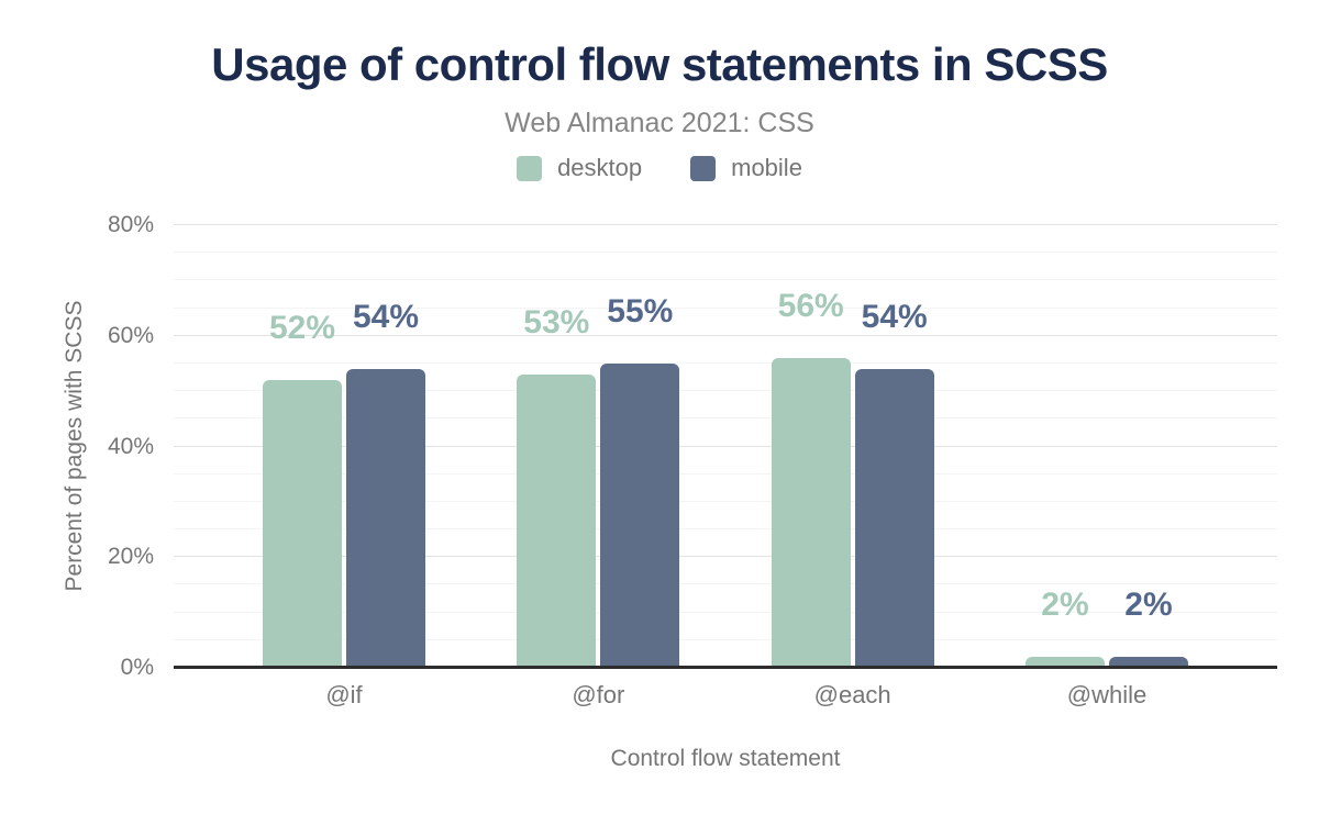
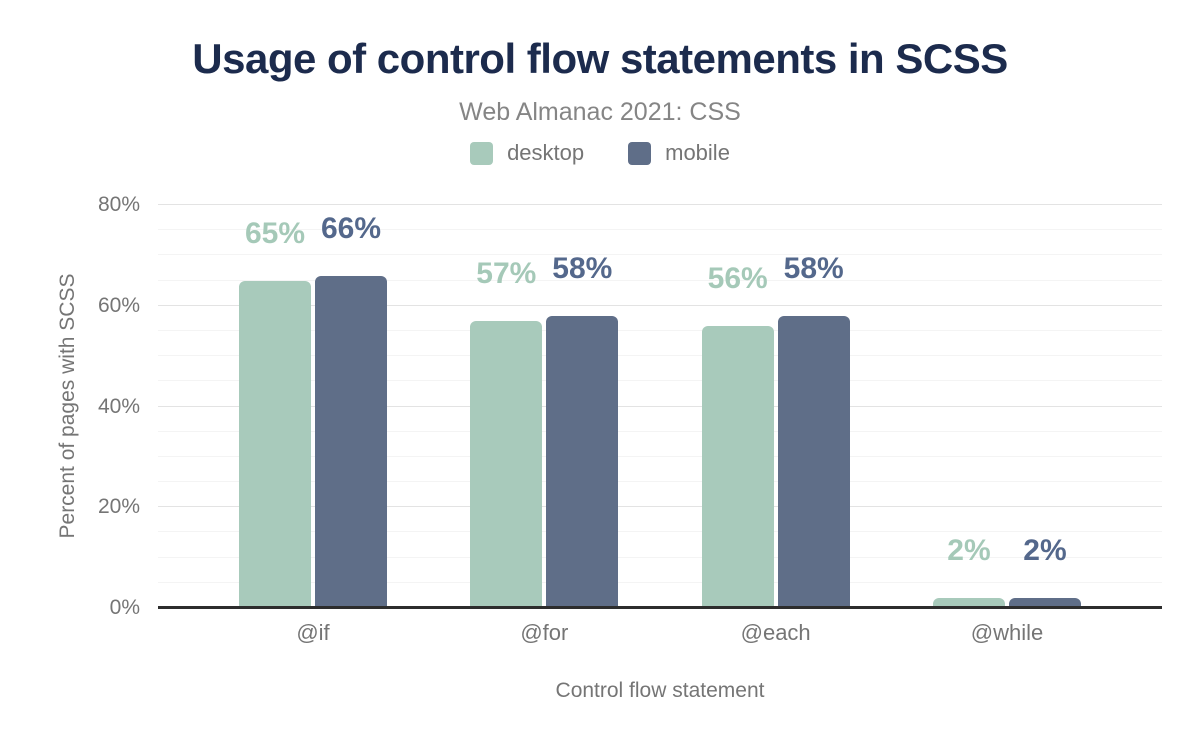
desktop/@if: 52% -> 65%
mobile/@if: 54% -> 66%
desktop/@for: 53% -> 57%
mobile/@for: 55% -> 58%
mobile/@each: 54% -> 58%
